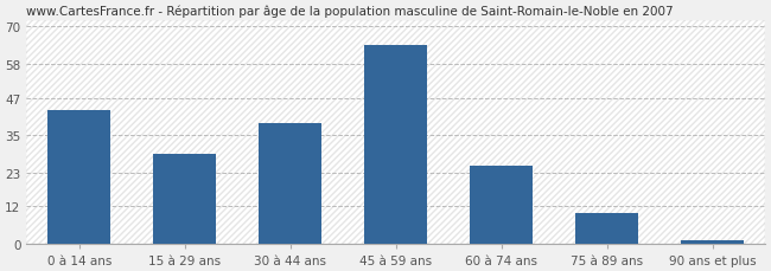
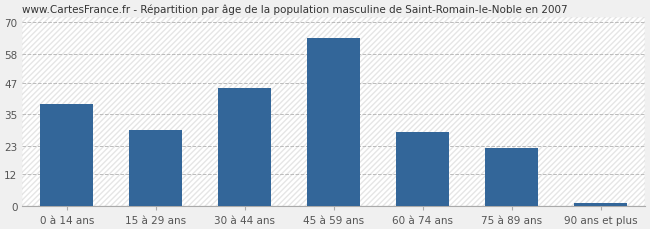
0 à 14 ans: 43 -> 39
30 à 44 ans: 39 -> 45
60 à 74 ans: 25 -> 28
75 à 89 ans: 10 -> 22
